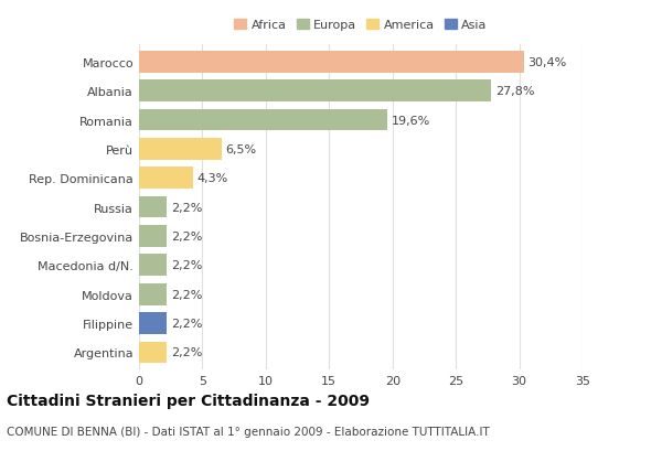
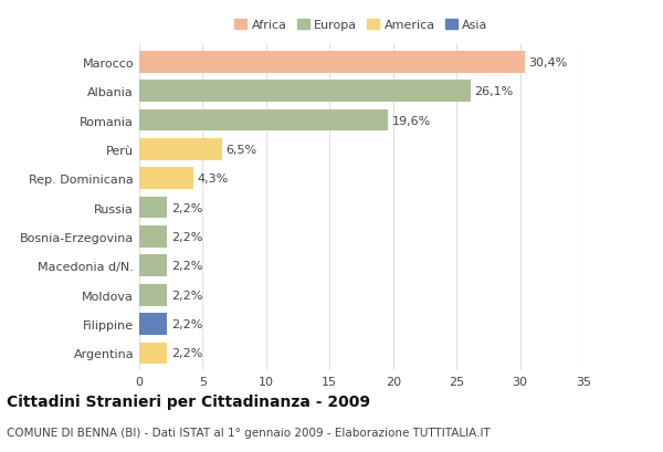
Albania: 27,8% -> 26,1%
